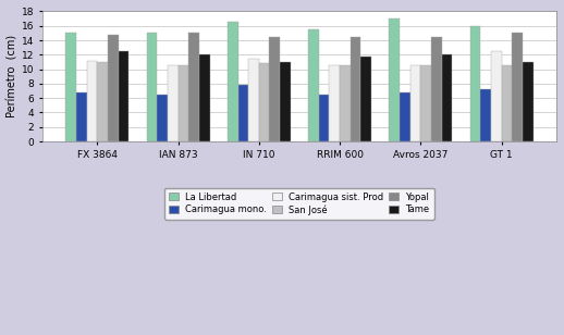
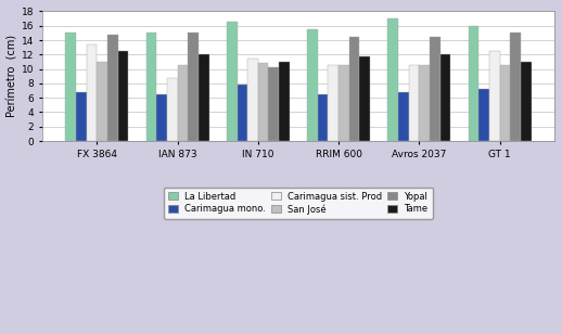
Carimagua sist. Prod/FX 3864: 11.2 -> 13.4
Carimagua sist. Prod/IAN 873: 10.5 -> 8.8
Yopal/IN 710: 14.5 -> 10.2
